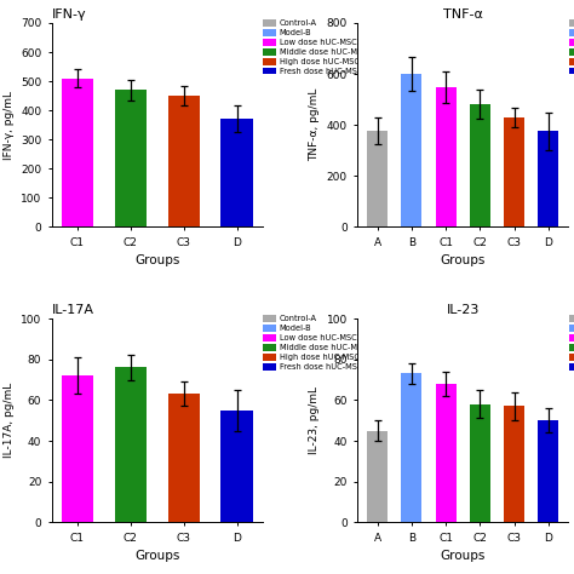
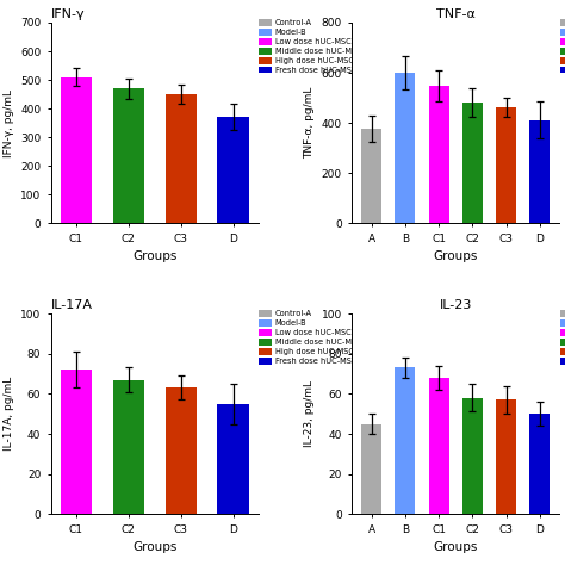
TNF-α/C3: 430 -> 462
TNF-α/D: 375 -> 412
IL-17A/C2: 76 -> 67
